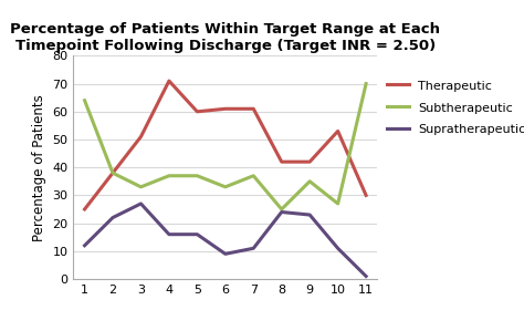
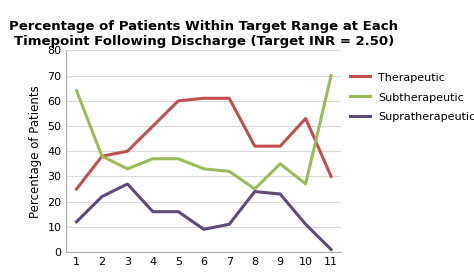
Therapeutic/3: 51 -> 40
Therapeutic/4: 71 -> 50
Subtherapeutic/7: 37 -> 32
